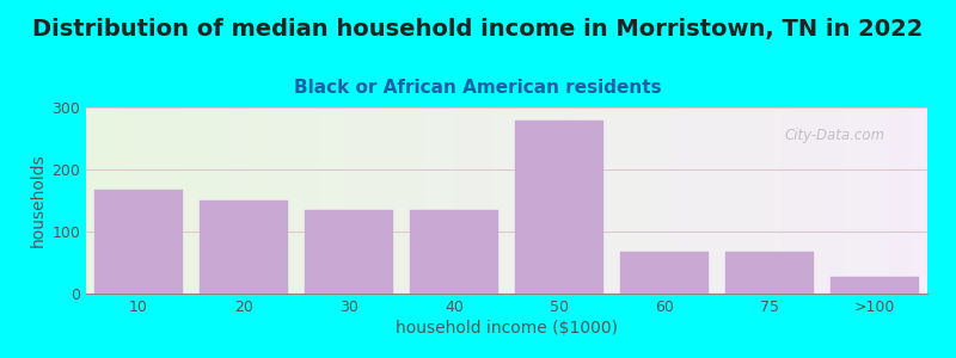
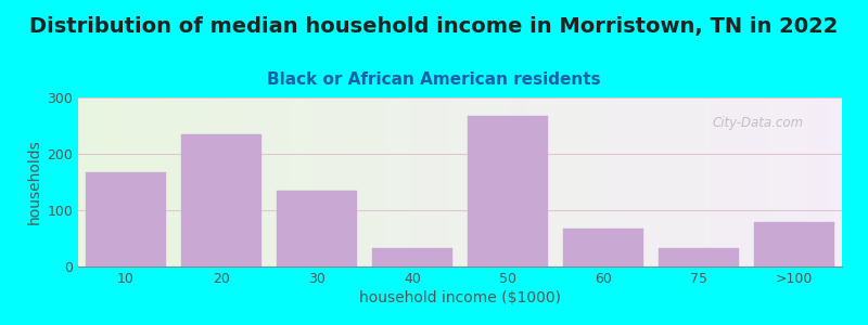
20: 150 -> 235
40: 134 -> 32
50: 278 -> 268
75: 68 -> 32
>100: 26 -> 78
